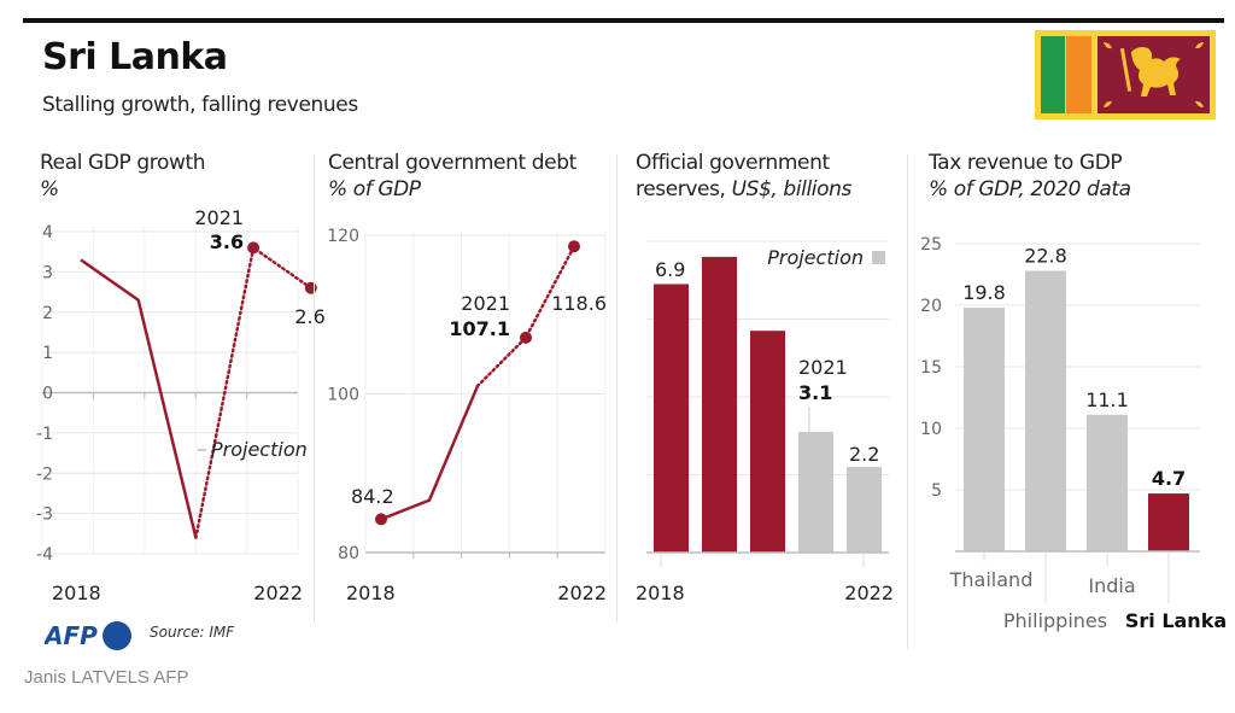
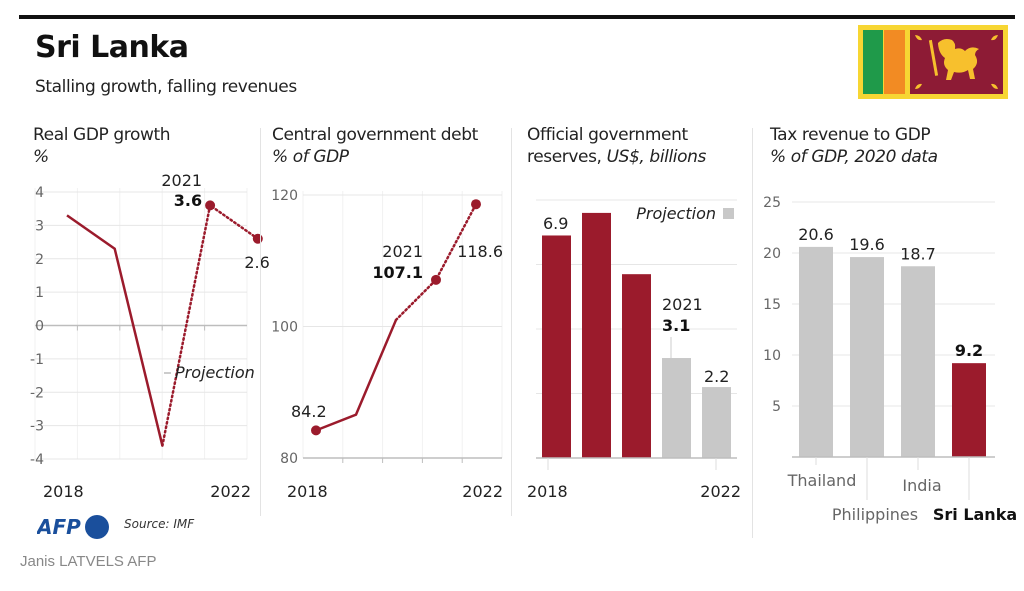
Tax revenue to GDP/Thailand: 19.8 -> 20.6
Tax revenue to GDP/Philippines: 22.8 -> 19.6
Tax revenue to GDP/India: 11.1 -> 18.7
Tax revenue to GDP/Sri Lanka: 4.7 -> 9.2
